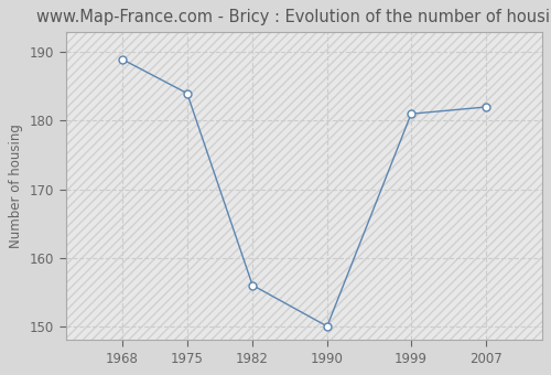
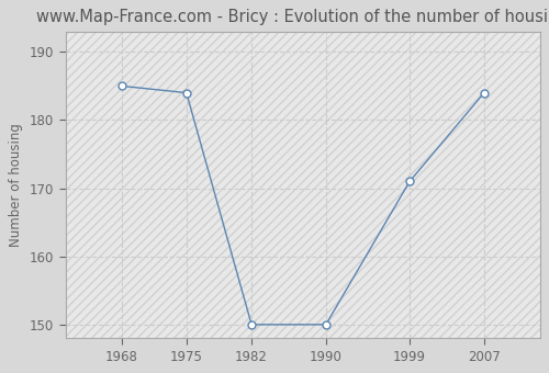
1968: 189 -> 185
1982: 156 -> 150
1999: 181 -> 171
2007: 182 -> 184
